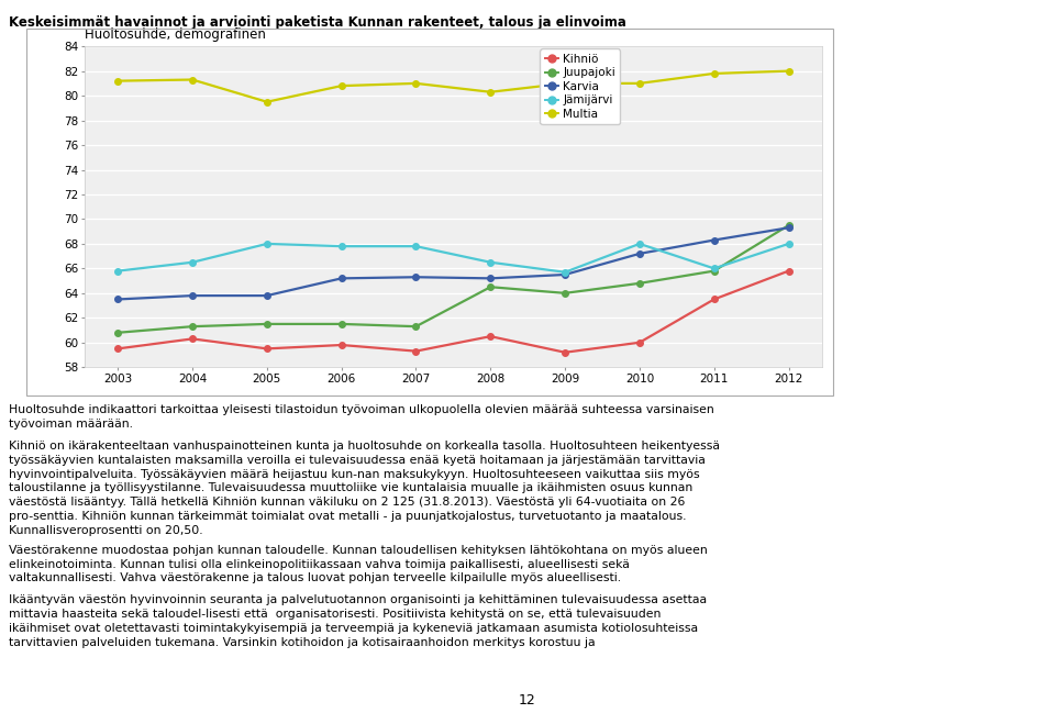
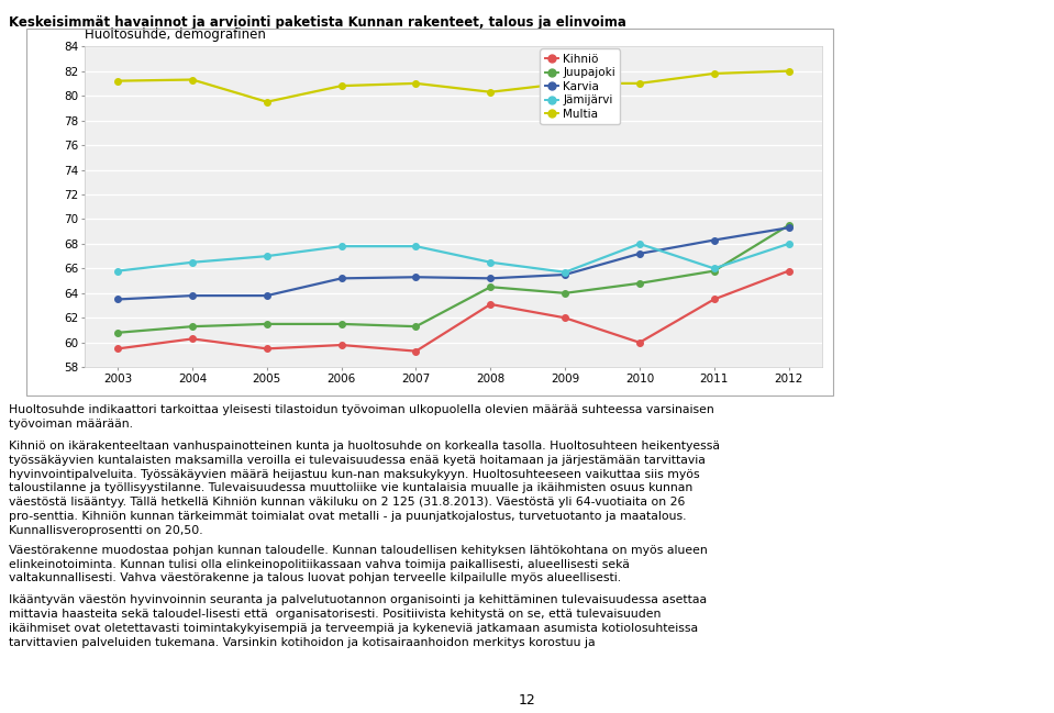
Jämijärvi/2005: 68.0 -> 67.0
Kihniö/2008: 60.5 -> 63.1
Kihniö/2009: 59.2 -> 62.0
